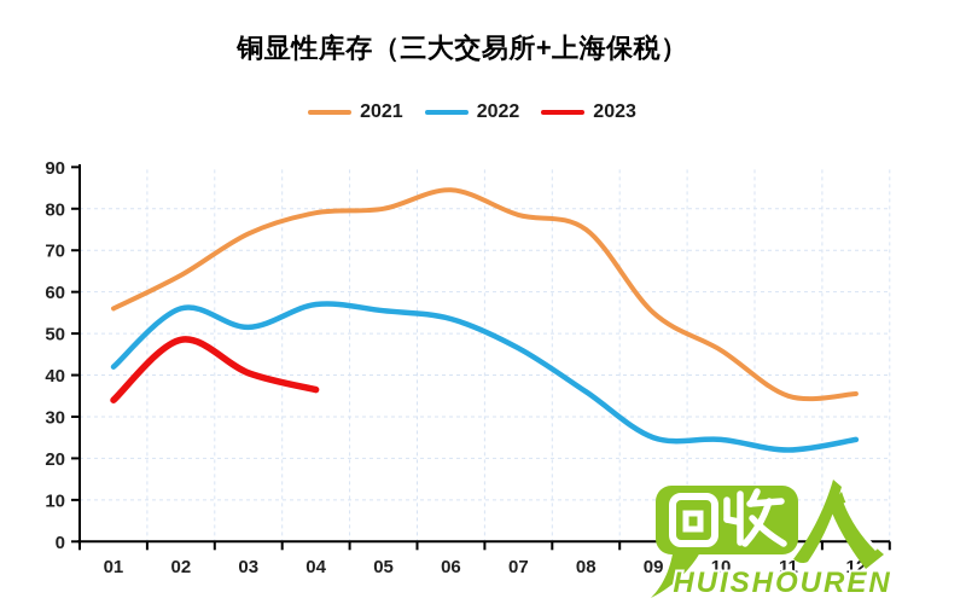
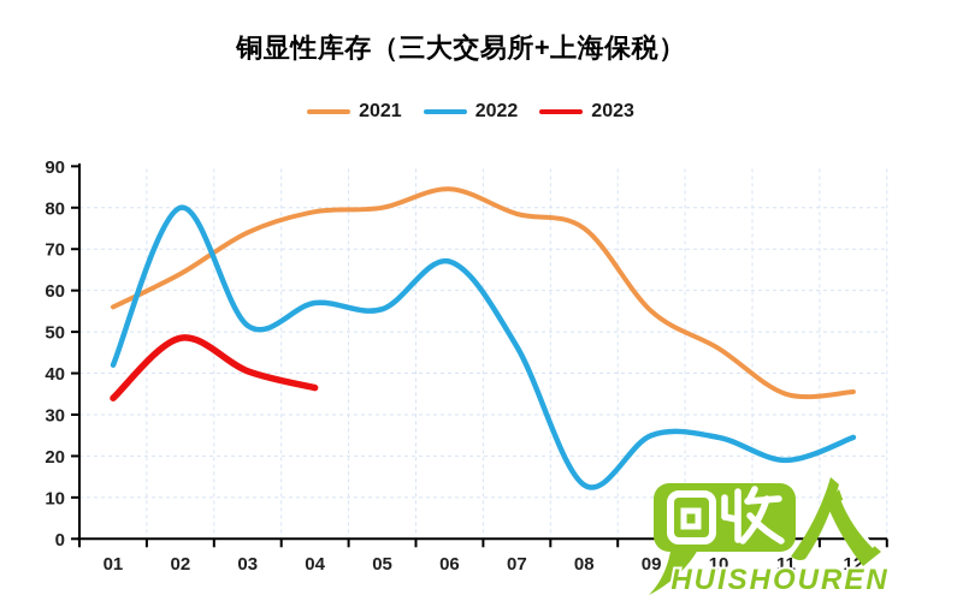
2022/02: 56 -> 80
2022/06: 54 -> 67
2022/08: 36 -> 13
2022/11: 22 -> 19
